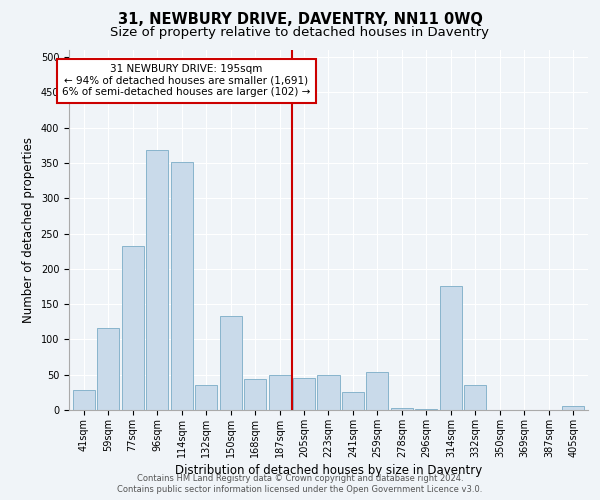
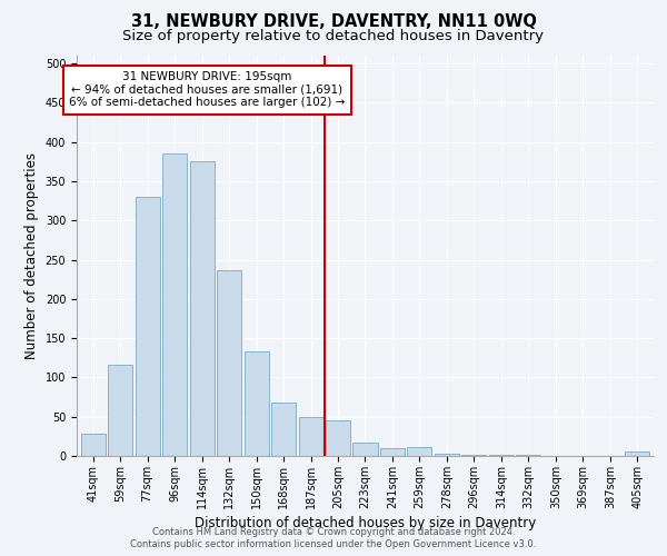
77sqm: 232 -> 330
96sqm: 368 -> 385
114sqm: 352 -> 375
132sqm: 36 -> 237
168sqm: 44 -> 68
223sqm: 50 -> 17
241sqm: 26 -> 10
259sqm: 54 -> 12
314sqm: 176 -> 1
332sqm: 36 -> 1
